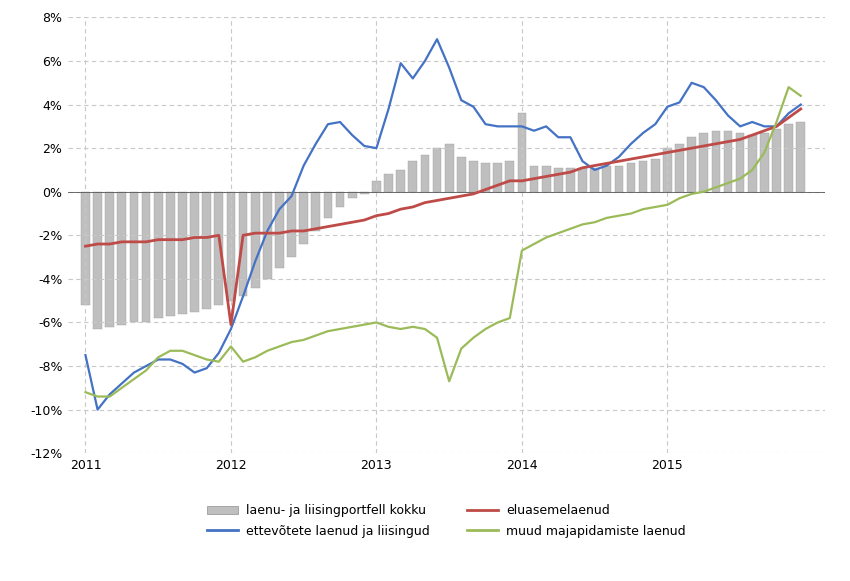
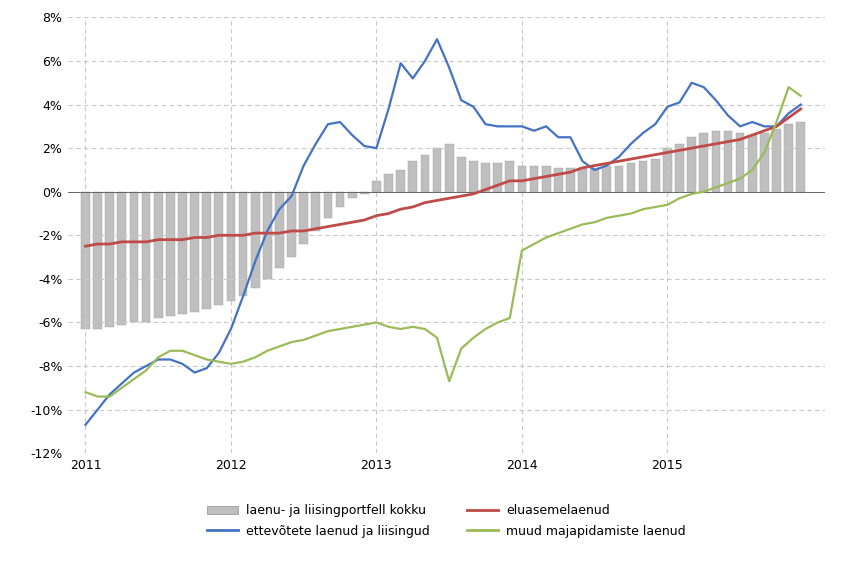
laenu- ja liisingportfell kokku/2011: -5.2% -> -6.3%
ettevõtete laenud ja liisingud/2011: -7.5% -> -10.7%
eluasemelaenud/2012: -6.1% -> -2.0%
muud majapidamiste laenud/2012: -7.1% -> -7.9%
laenu- ja liisingportfell kokku/2014: 3.6% -> 1.2%
